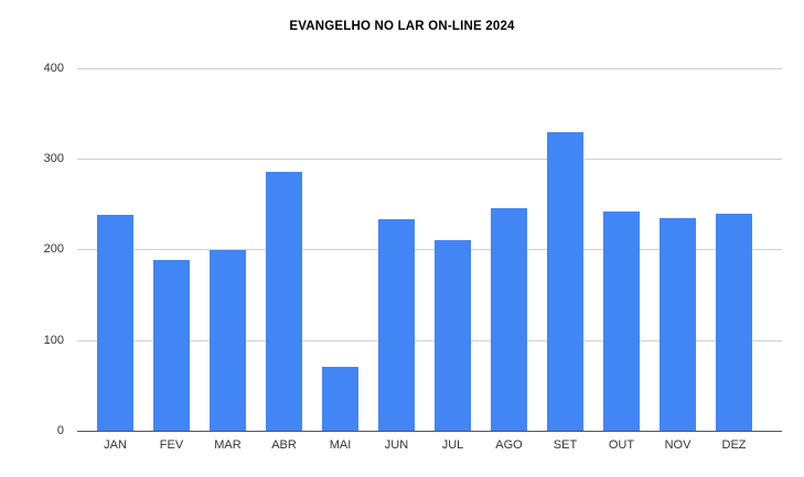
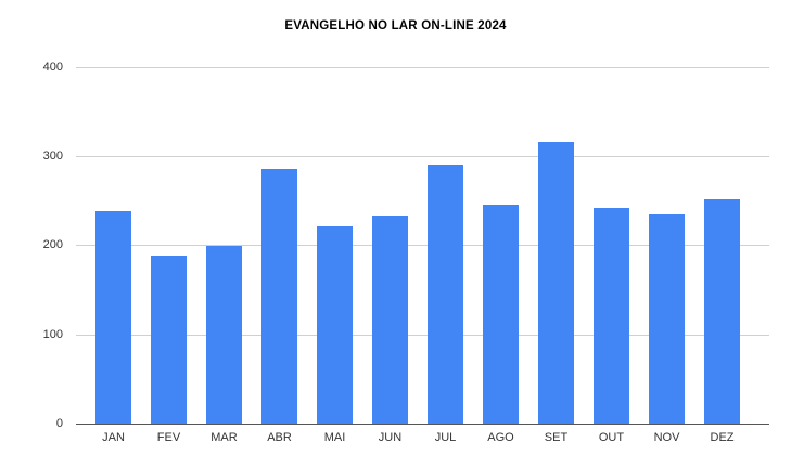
MAI: 70 -> 220
JUL: 210 -> 290
SET: 330 -> 320
DEZ: 240 -> 250
